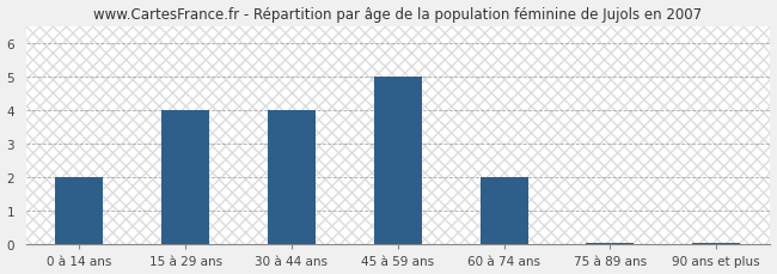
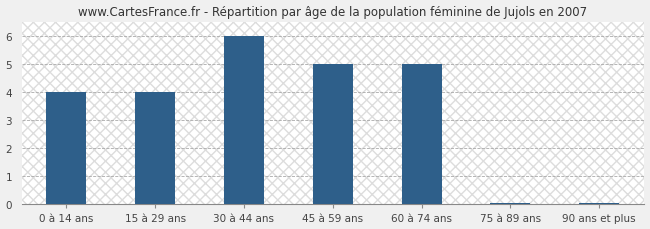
0 à 14 ans: 2.00 -> 4.00
30 à 44 ans: 4.00 -> 6.00
60 à 74 ans: 2.00 -> 5.00
